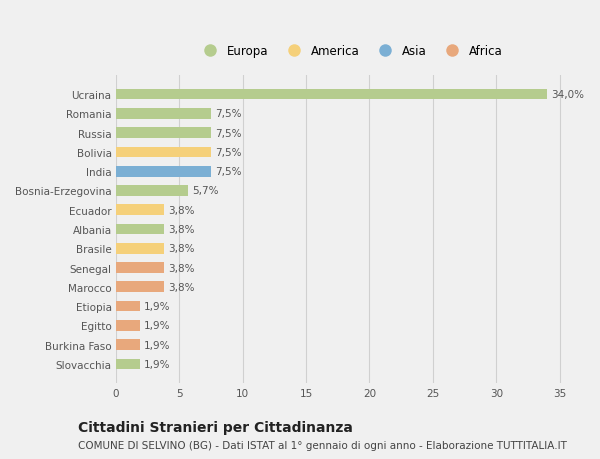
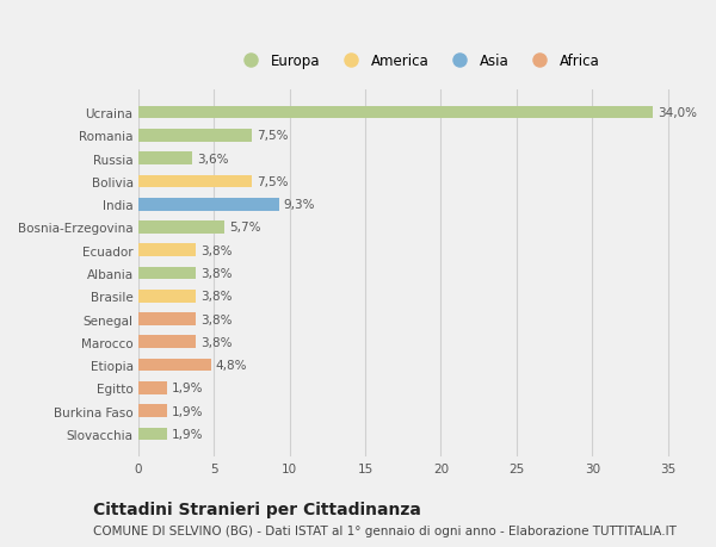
Russia: 7,5% -> 3,6%
India: 7,5% -> 9,3%
Etiopia: 1,9% -> 4,8%
